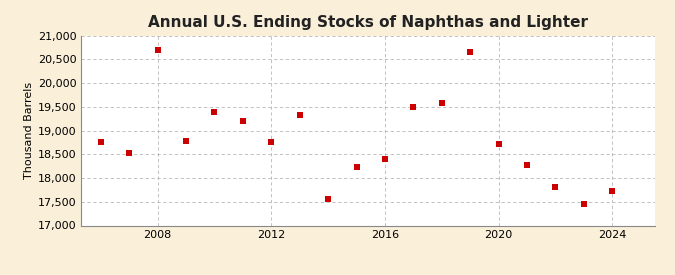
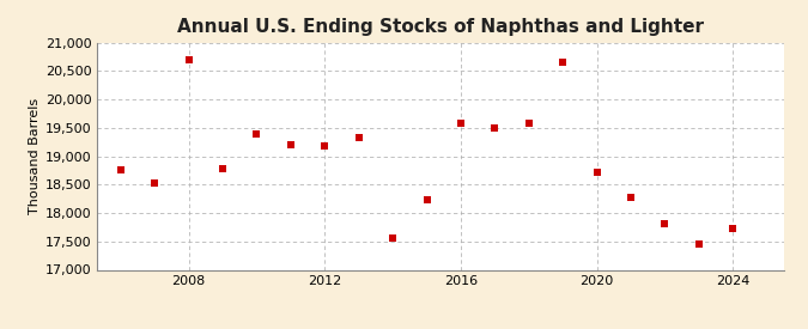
2012: 18,750 -> 19,180
2016: 18,400 -> 19,580
